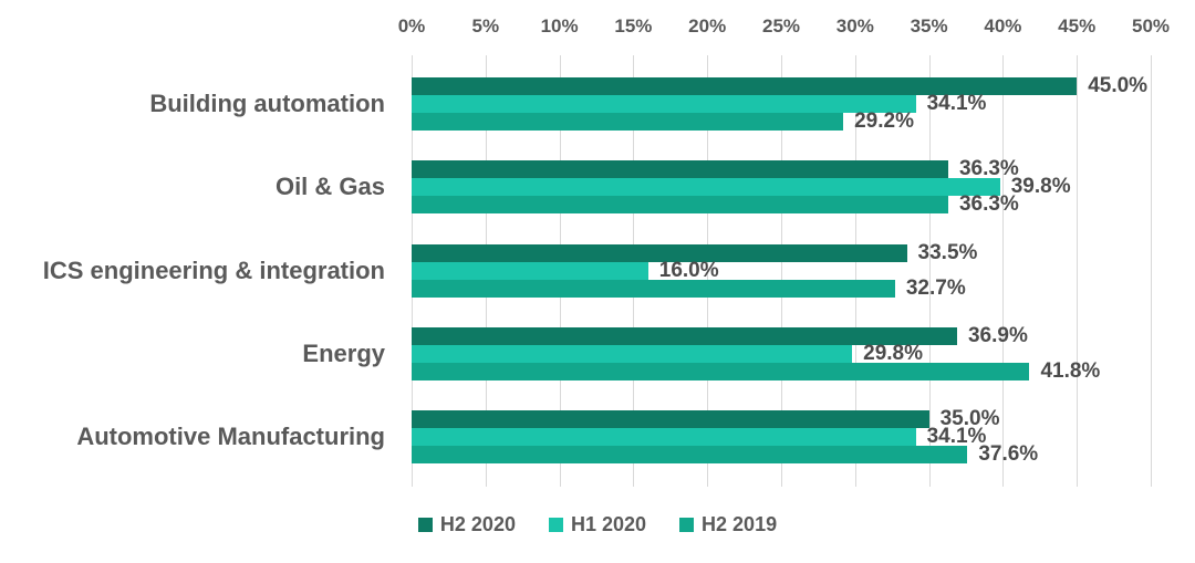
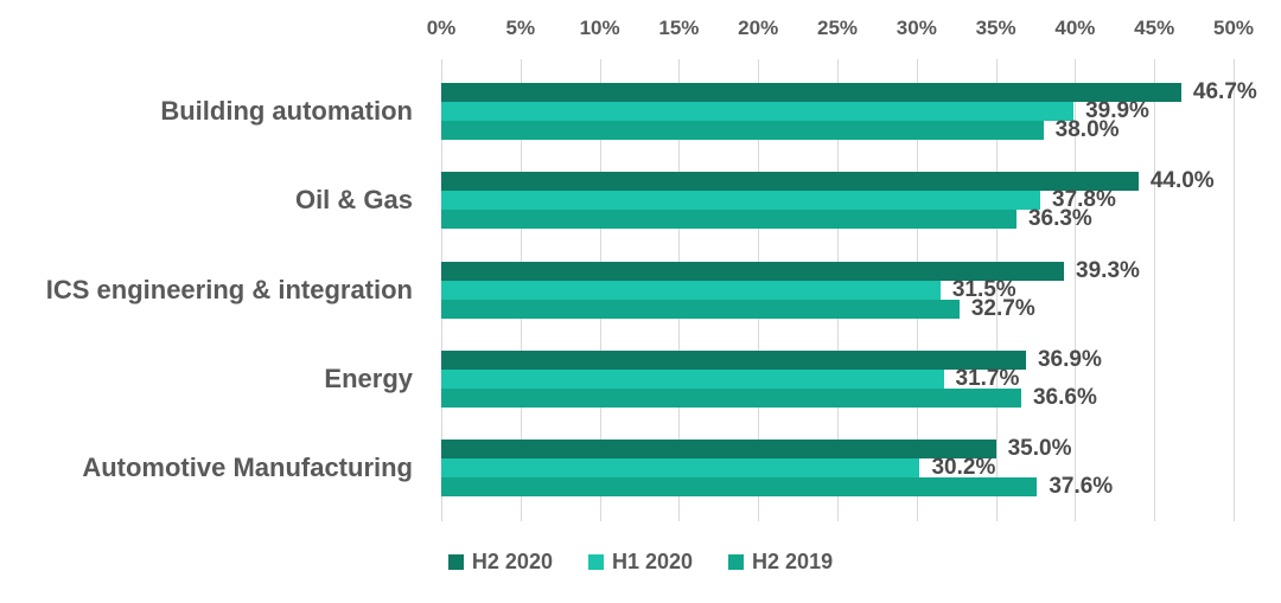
H2 2020/Building automation: 45.0% -> 46.7%
H1 2020/Building automation: 34.1% -> 39.9%
H2 2019/Building automation: 29.2% -> 38.0%
H2 2020/Oil & Gas: 36.3% -> 44.0%
H1 2020/Oil & Gas: 39.8% -> 37.8%
H2 2020/ICS engineering & integration: 33.5% -> 39.3%
H1 2020/ICS engineering & integration: 16.0% -> 31.5%
H1 2020/Energy: 29.8% -> 31.7%
H2 2019/Energy: 41.8% -> 36.6%
H1 2020/Automotive Manufacturing: 34.1% -> 30.2%
